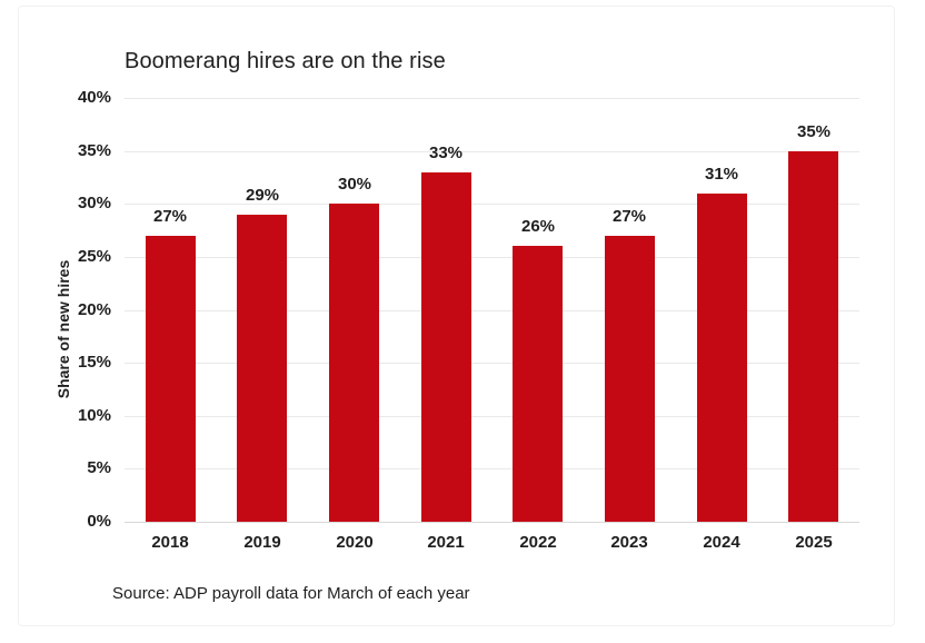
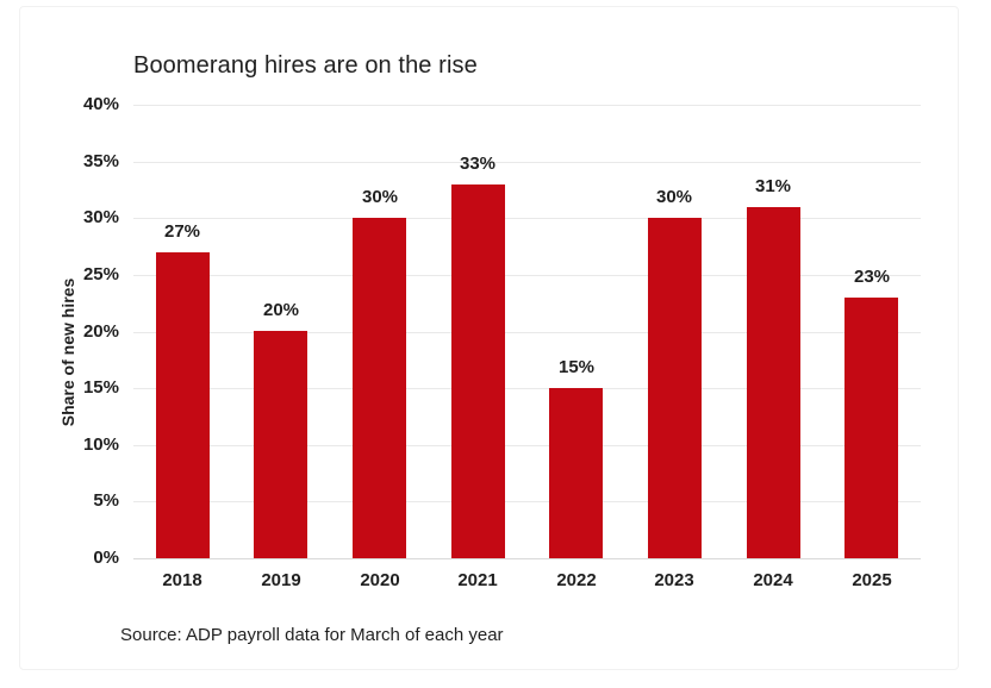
2019: 29% -> 20%
2022: 26% -> 15%
2023: 27% -> 30%
2025: 35% -> 23%
